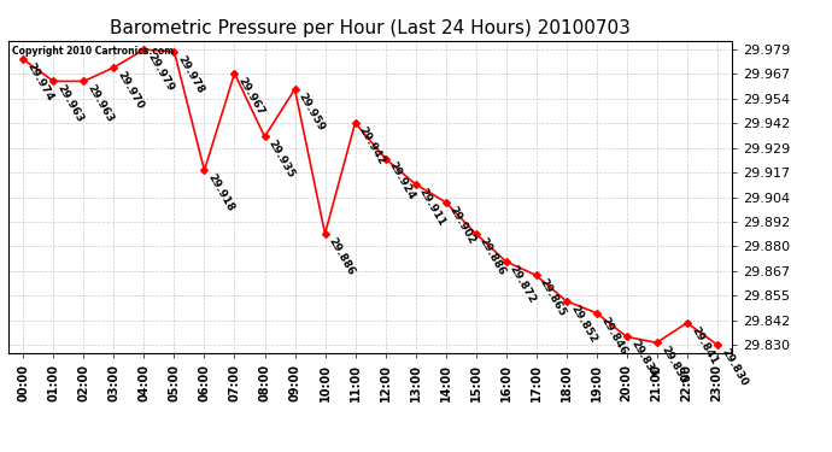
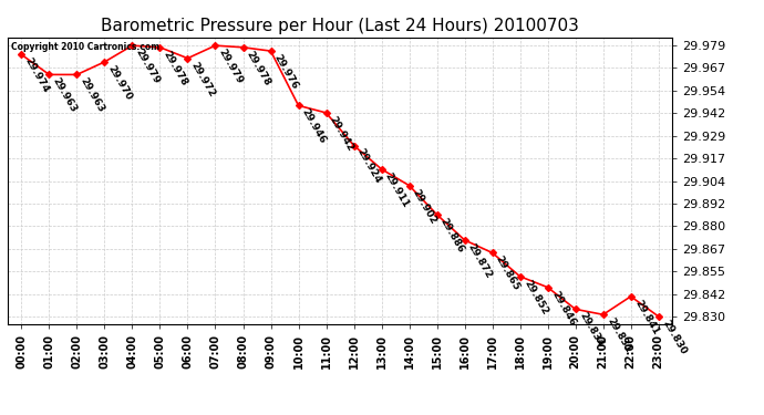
06:00: 29.918 -> 29.972
07:00: 29.967 -> 29.979
08:00: 29.935 -> 29.978
09:00: 29.959 -> 29.976
10:00: 29.886 -> 29.946
